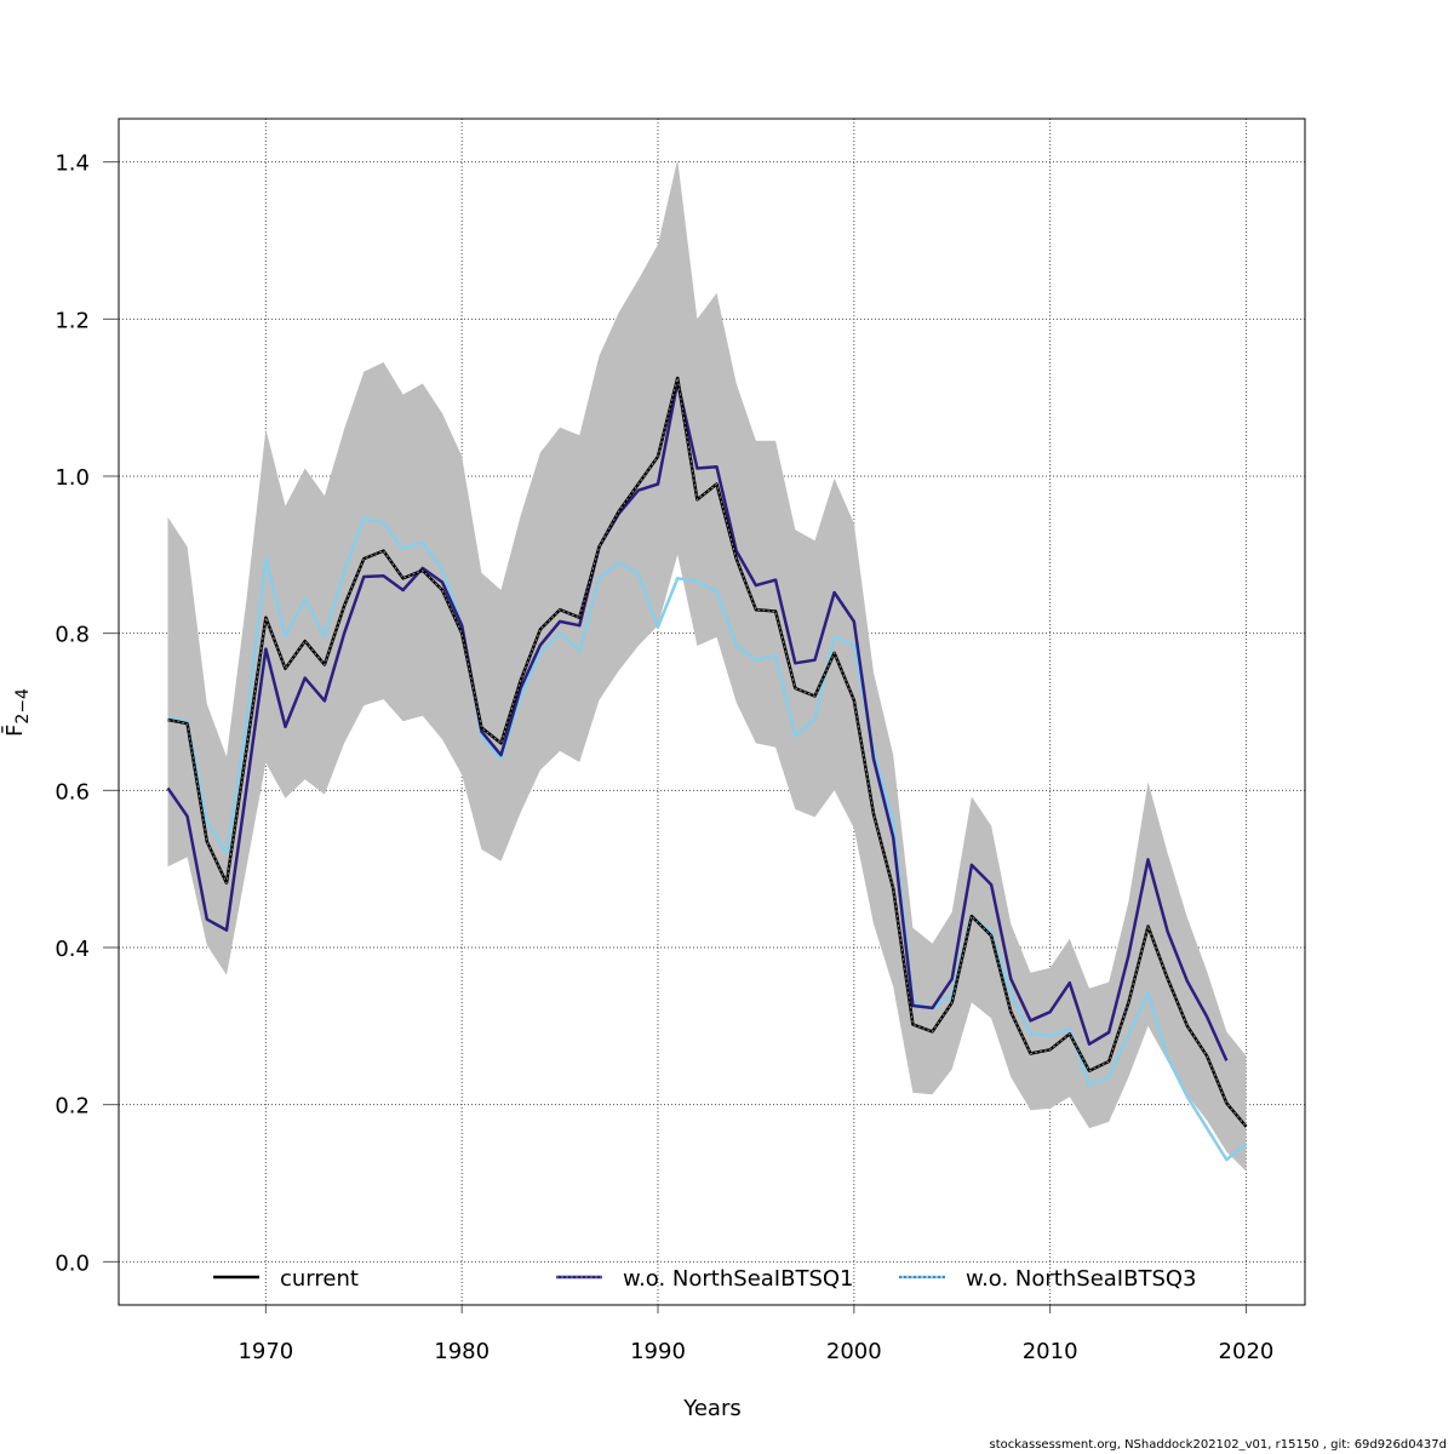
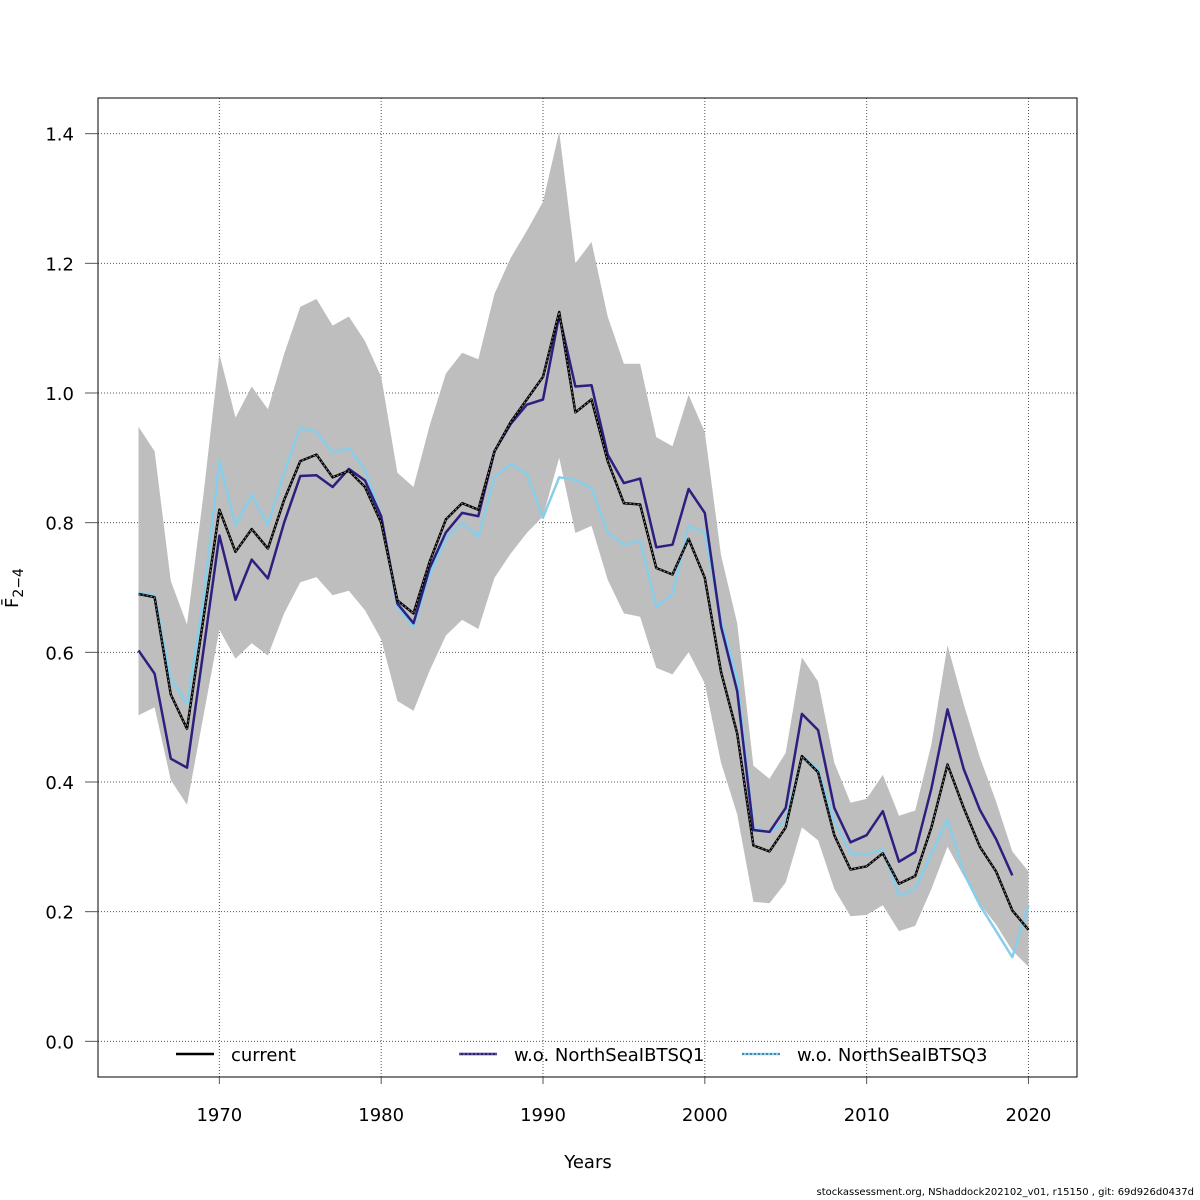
w.o. NorthSeaIBTSQ3/2020: 0.15 -> 0.21
